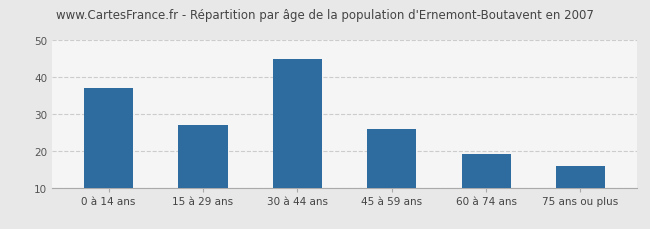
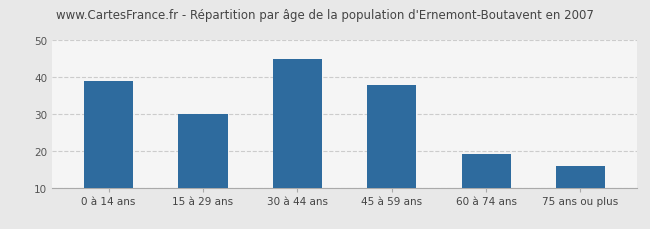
0 à 14 ans: 37 -> 39
15 à 29 ans: 27 -> 30
45 à 59 ans: 26 -> 38
